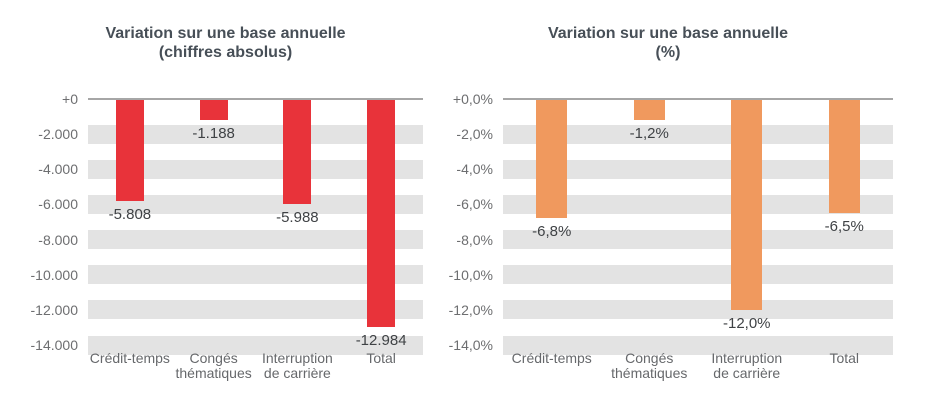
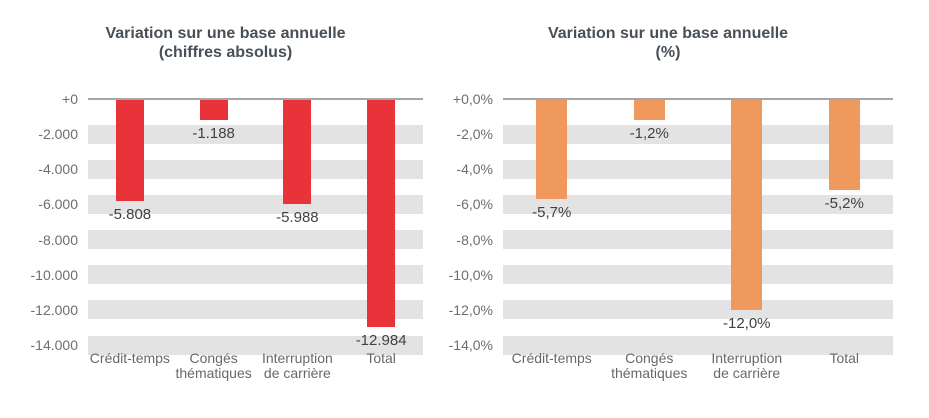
Variation sur une base annuelle (%)/Crédit-temps: -6,8% -> -5,7%
Variation sur une base annuelle (%)/Total: -6,5% -> -5,2%
